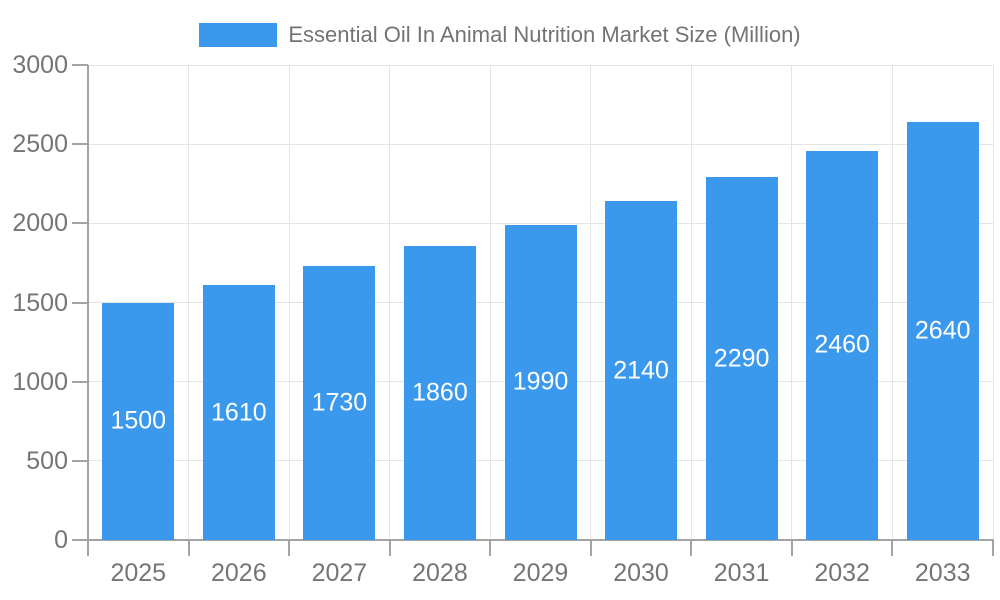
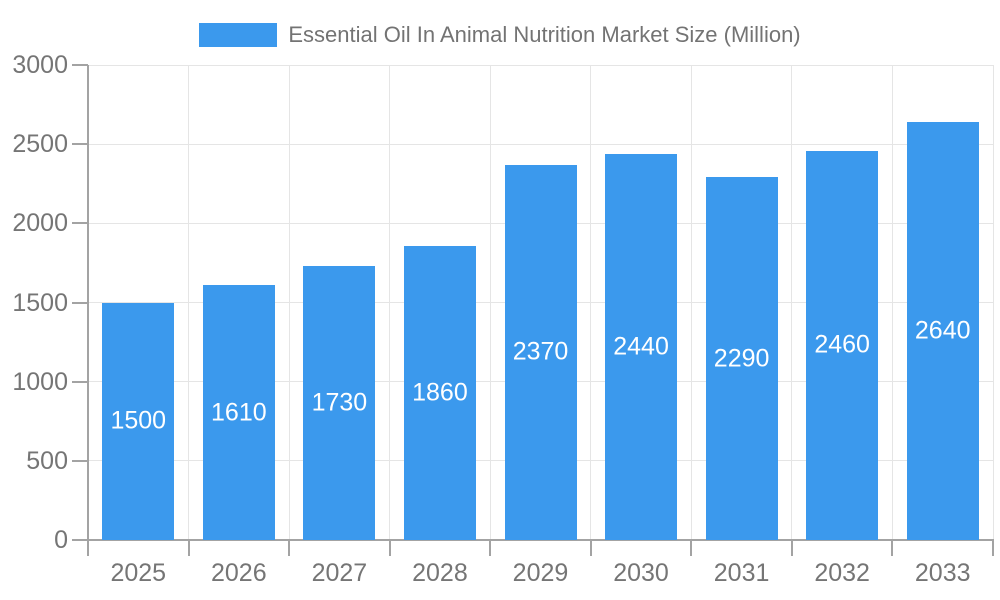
2029: 1990 -> 2370
2030: 2140 -> 2440
